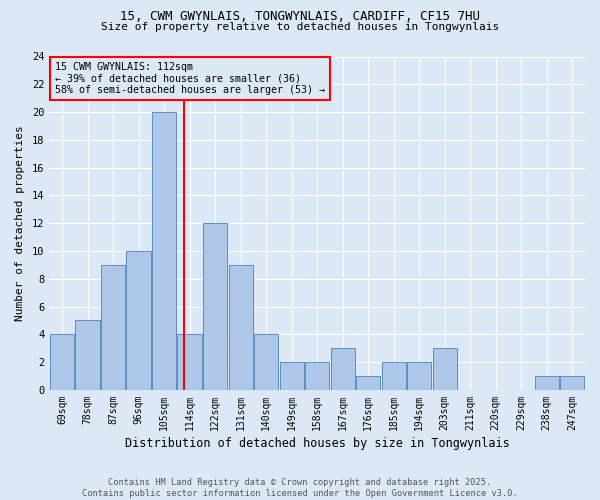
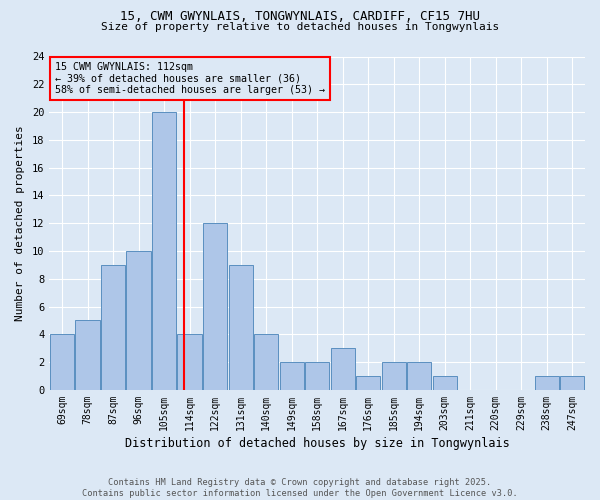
203sqm: 3 -> 1
